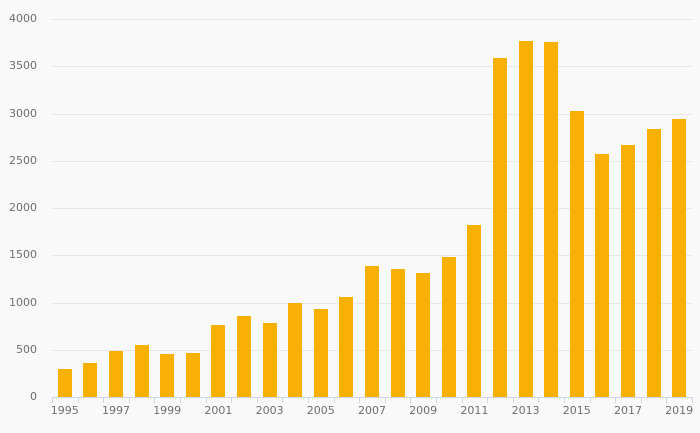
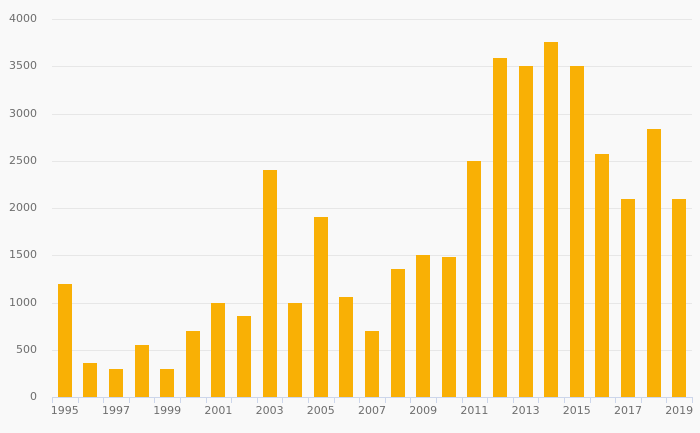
1995: 300 -> 1200
1997: 500 -> 300
1999: 500 -> 300
2000: 500 -> 700
2001: 800 -> 1000
2003: 800 -> 2400
2005: 900 -> 1900
2007: 1400 -> 700
2009: 1300 -> 1500
2011: 1800 -> 2500
2013: 3800 -> 3500
2015: 3000 -> 3500
2017: 2700 -> 2100
2019: 2900 -> 2100
